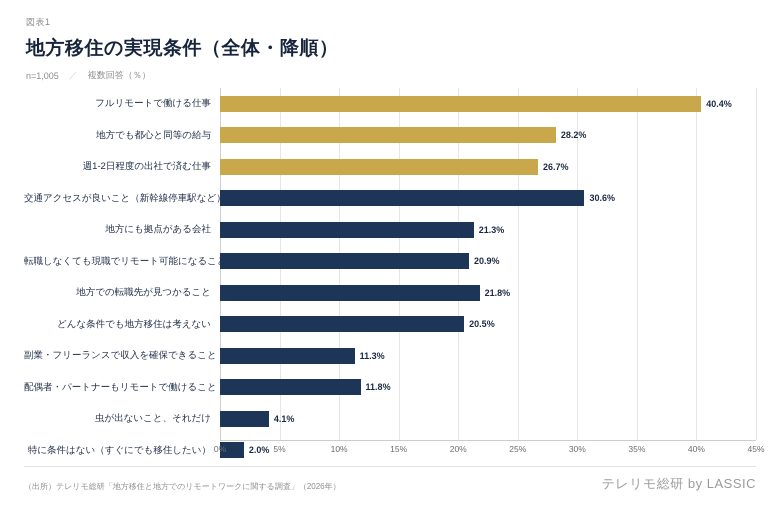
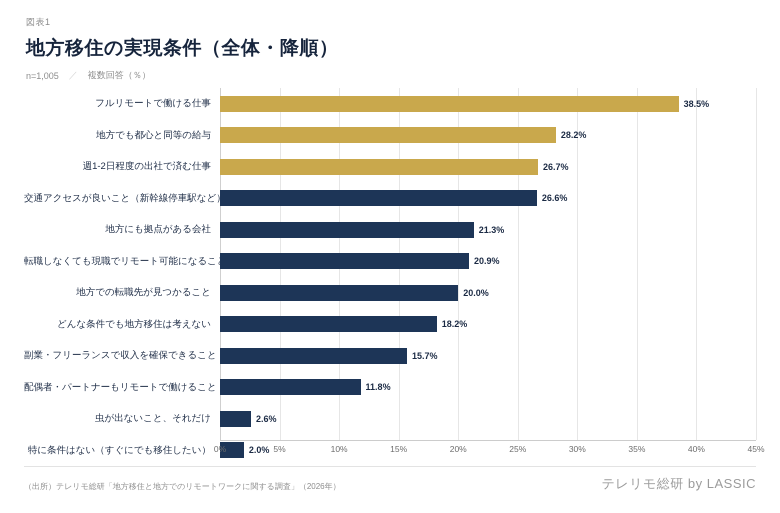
フルリモートで働ける仕事: 40.4% -> 38.5%
交通アクセスが良いこと（新幹線停車駅など）: 30.6% -> 26.6%
地方での転職先が見つかること: 21.8% -> 20.0%
どんな条件でも地方移住は考えない: 20.5% -> 18.2%
副業・フリーランスで収入を確保できること: 11.3% -> 15.7%
虫が出ないこと、それだけ: 4.1% -> 2.6%
